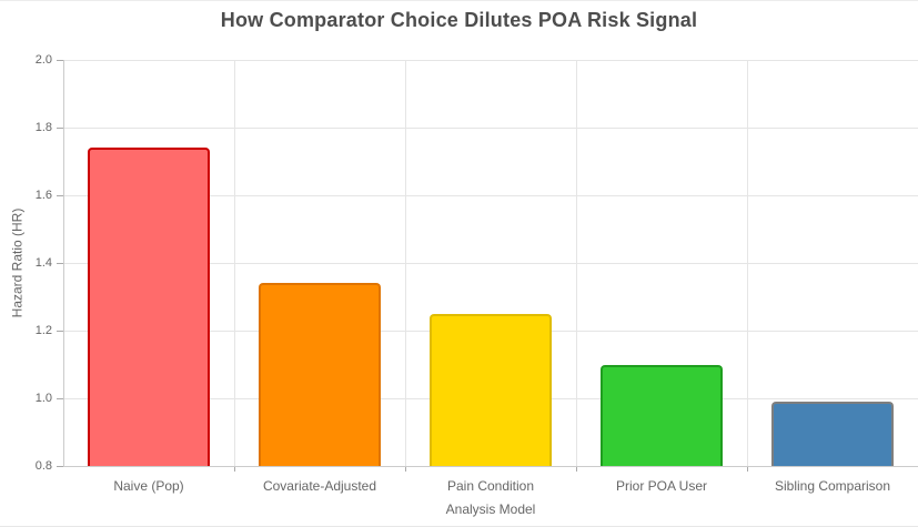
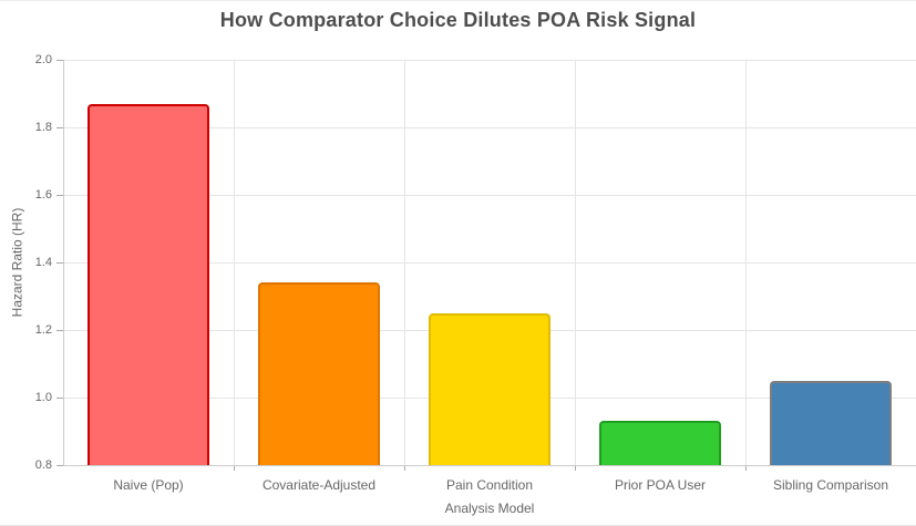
Naive (Pop): 1.74 -> 1.87
Prior POA User: 1.10 -> 0.93
Sibling Comparison: 0.99 -> 1.05
